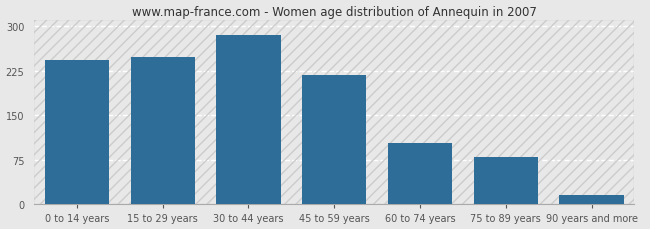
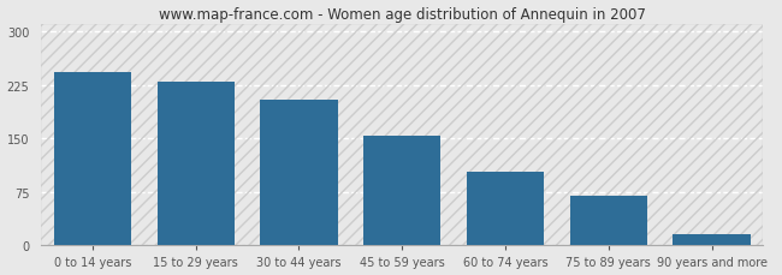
15 to 29 years: 248 -> 230
30 to 44 years: 285 -> 204
45 to 59 years: 218 -> 154
75 to 89 years: 80 -> 70
